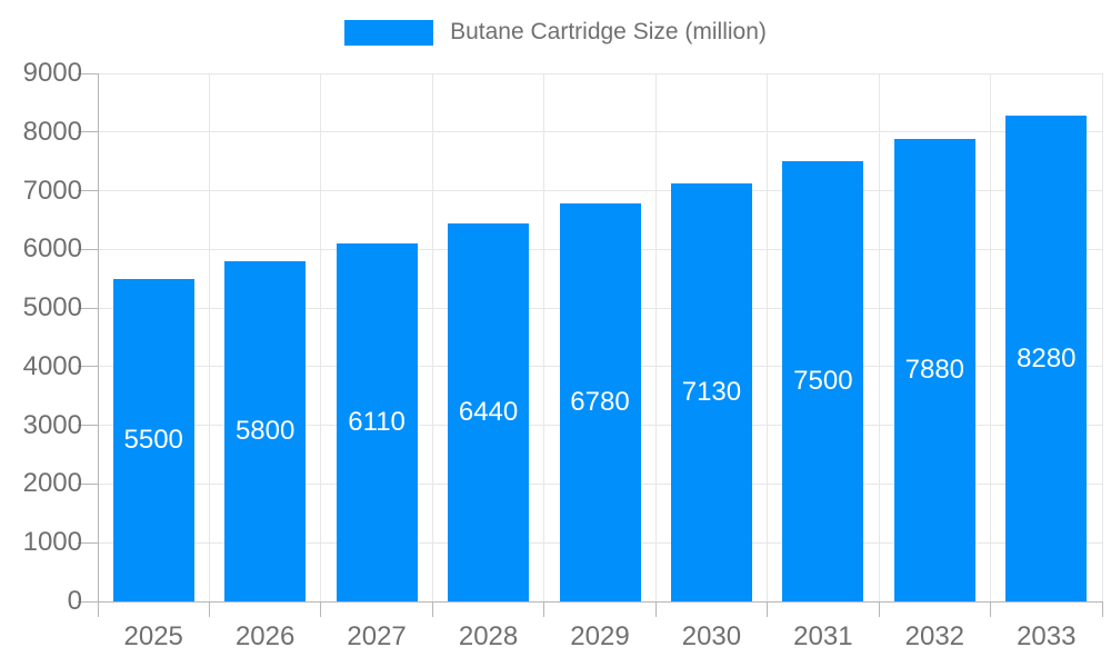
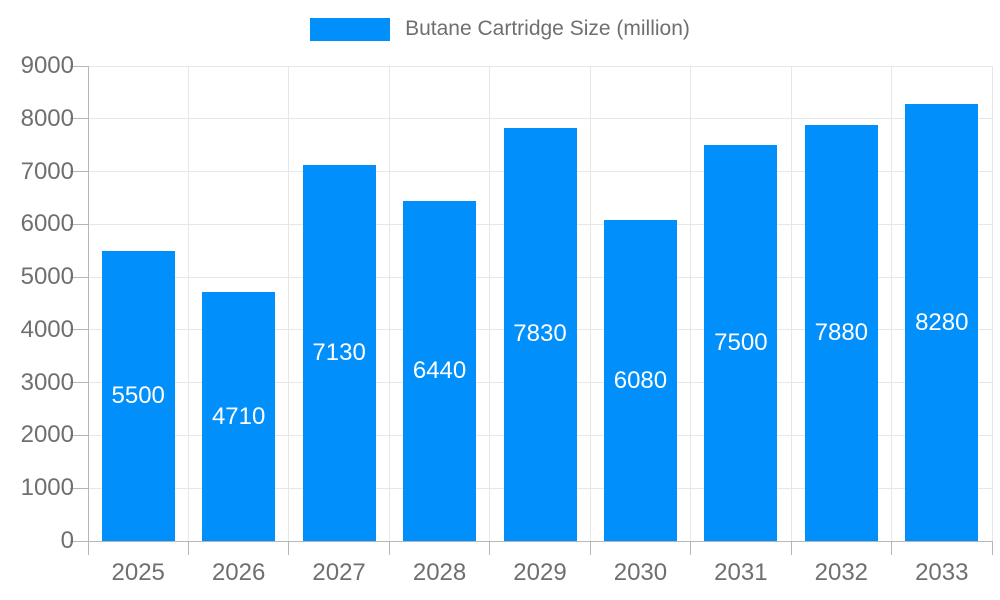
2026: 5800 -> 4710
2027: 6110 -> 7130
2029: 6780 -> 7830
2030: 7130 -> 6080
